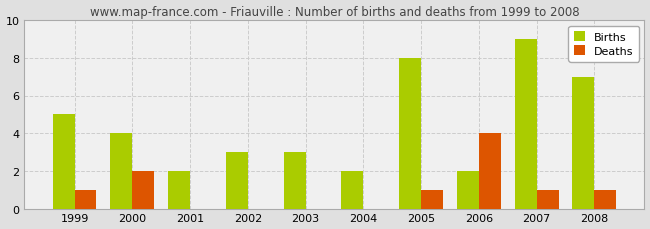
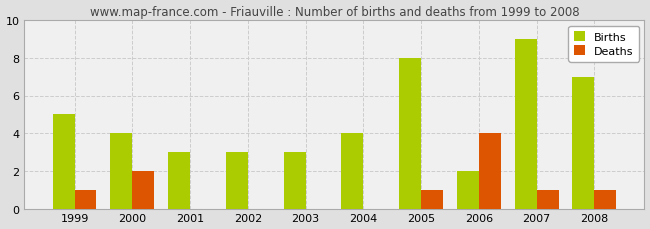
Births/2001: 2 -> 3
Births/2004: 2 -> 4
